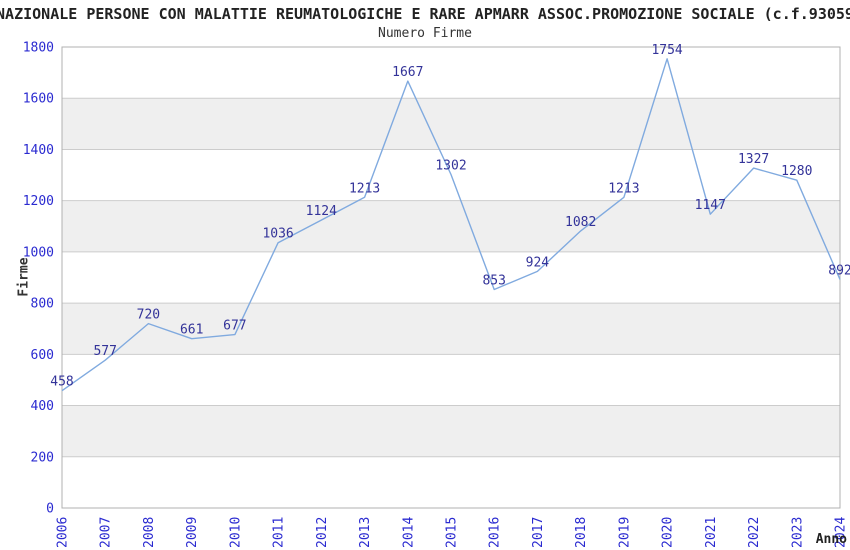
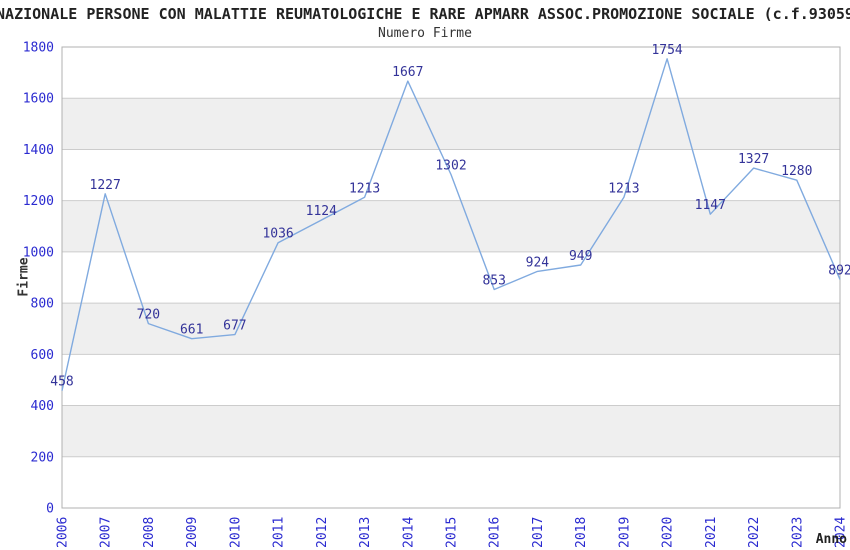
2007: 577 -> 1227
2018: 1082 -> 949
